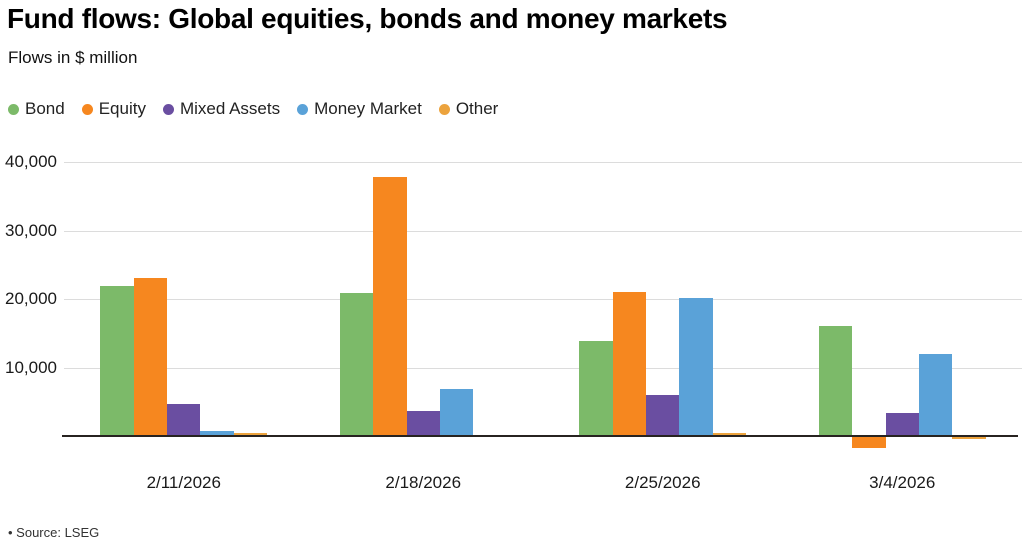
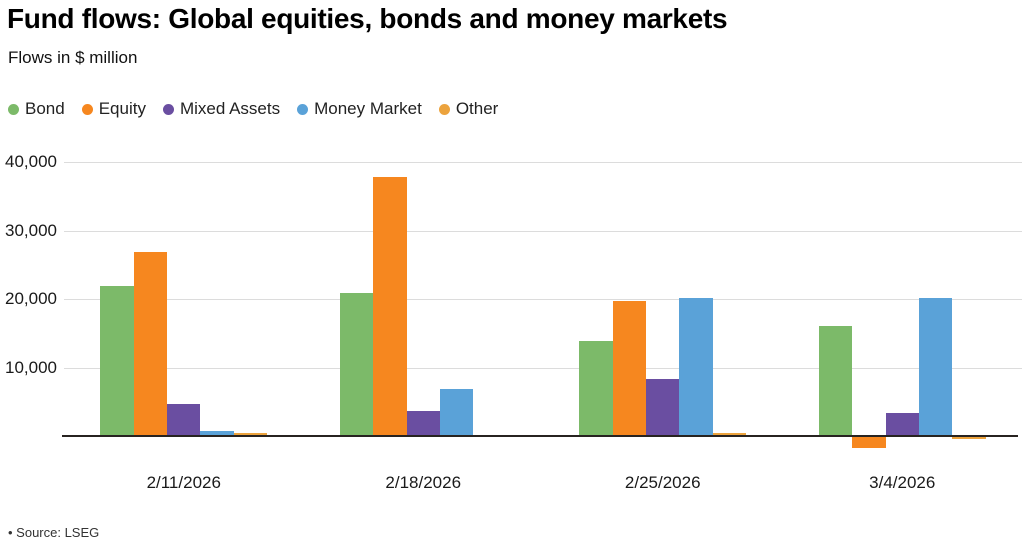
Equity/2/11/2026: 23000 -> 27000
Equity/2/25/2026: 21000 -> 20000
Mixed Assets/2/25/2026: 6000 -> 8000
Money Market/3/4/2026: 12000 -> 20000
